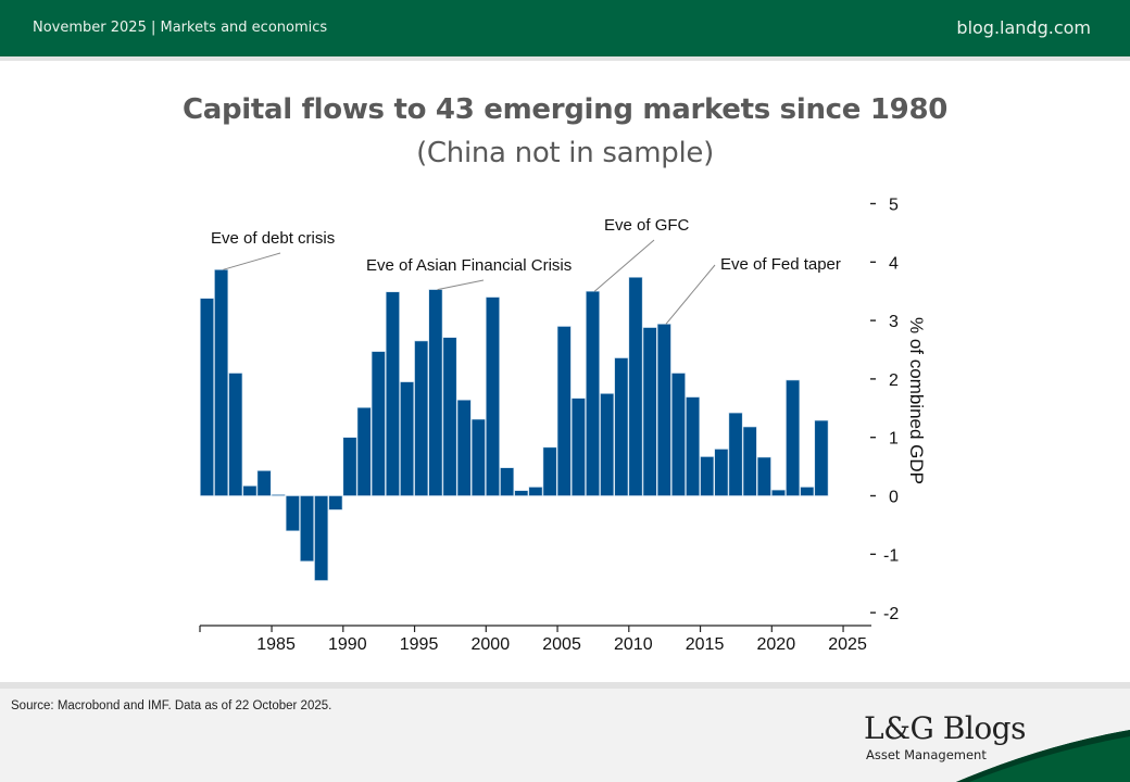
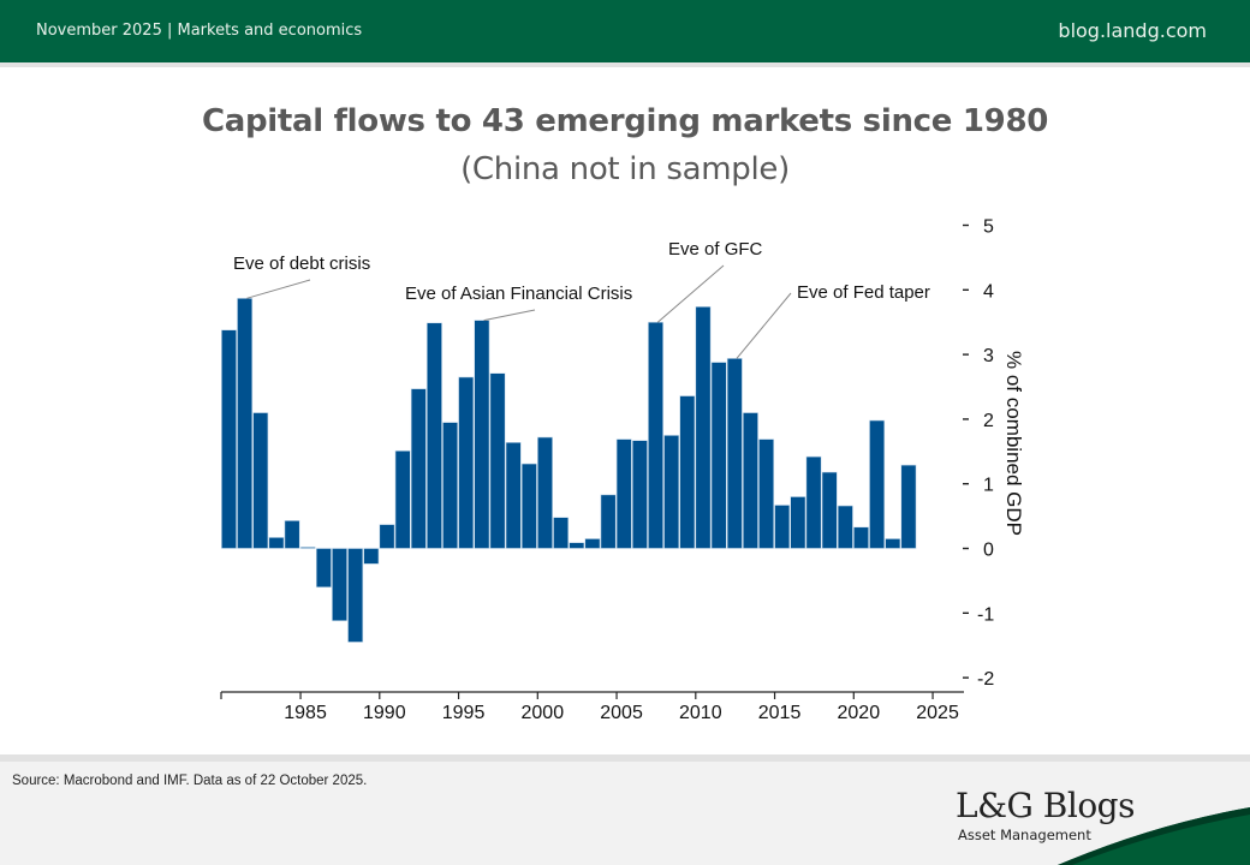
1990: 1.0 -> 0.4
2000: 3.4 -> 1.7
2005: 2.9 -> 1.7
2020: 0.1 -> 0.3
